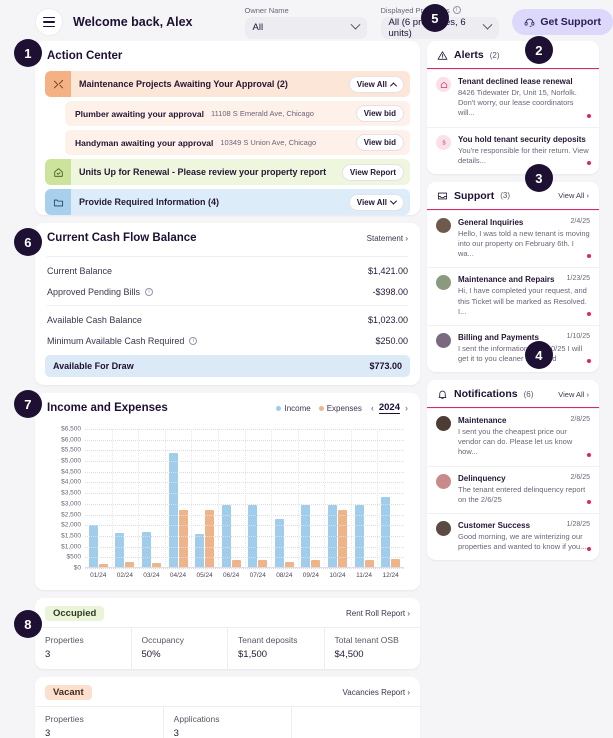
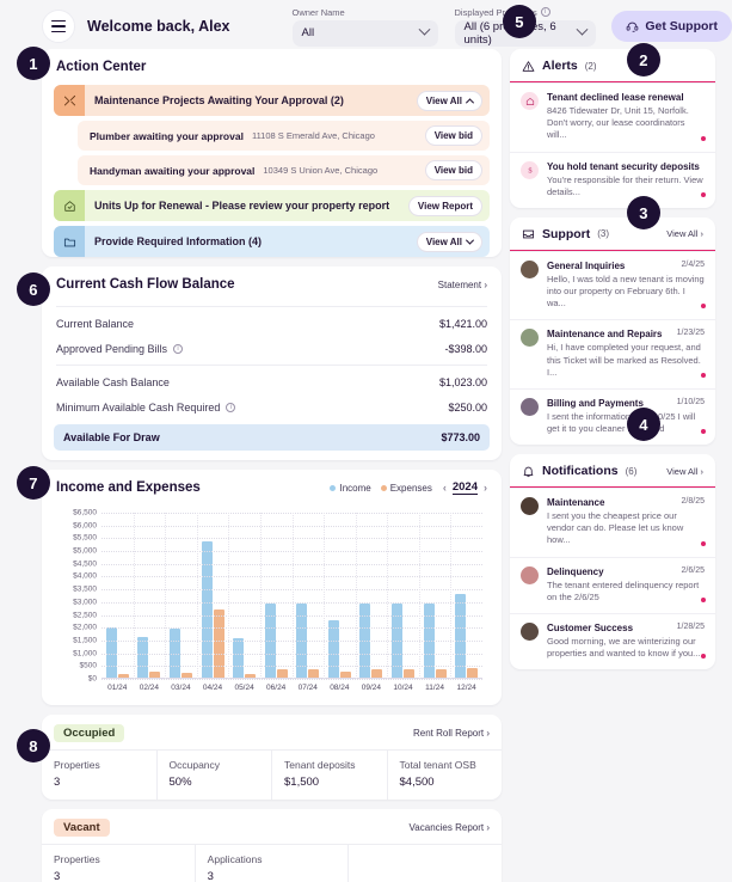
Income/03/24: $1700 -> $2000
Expenses/05/24: $2700 -> $200
Expenses/10/24: $2700 -> $400
